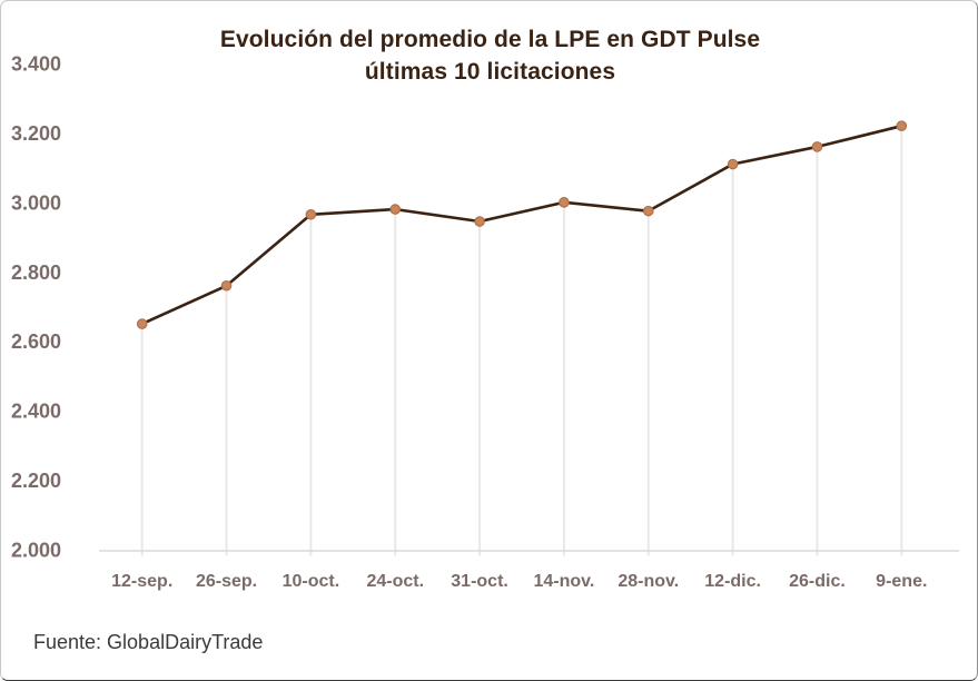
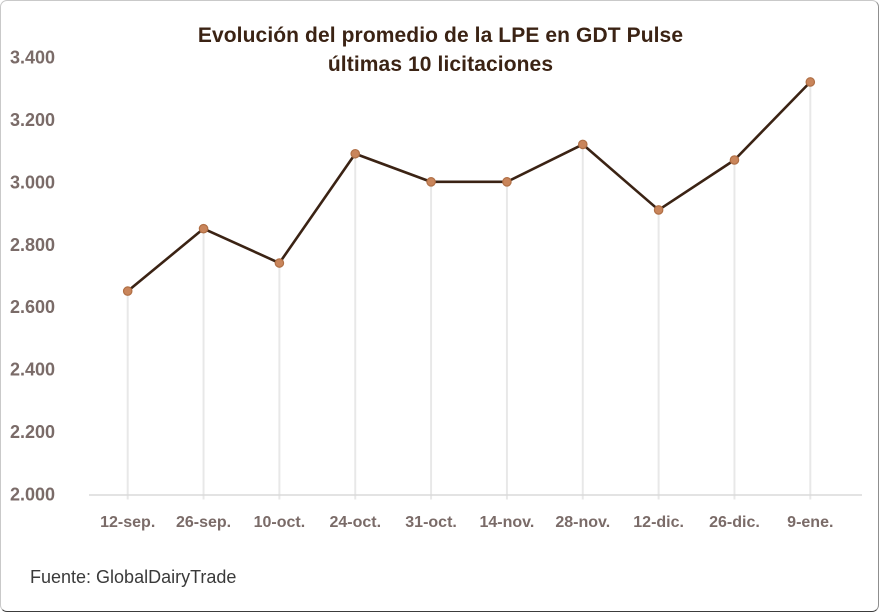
26-sep.: 2760 -> 2850
10-oct.: 2960 -> 2740
24-oct.: 2980 -> 3090
31-oct.: 2940 -> 3000
28-nov.: 2980 -> 3120
12-dic.: 3110 -> 2910
26-dic.: 3160 -> 3070
9-ene.: 3220 -> 3320
